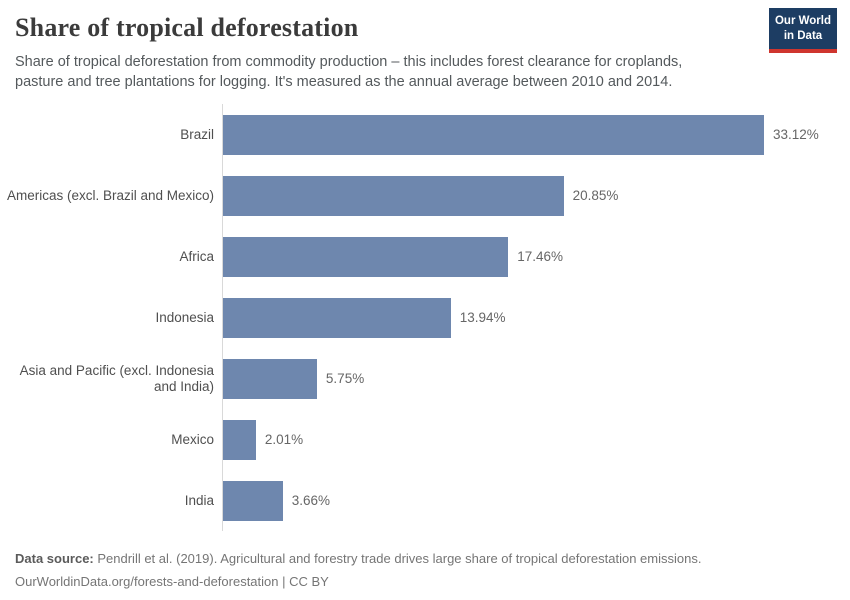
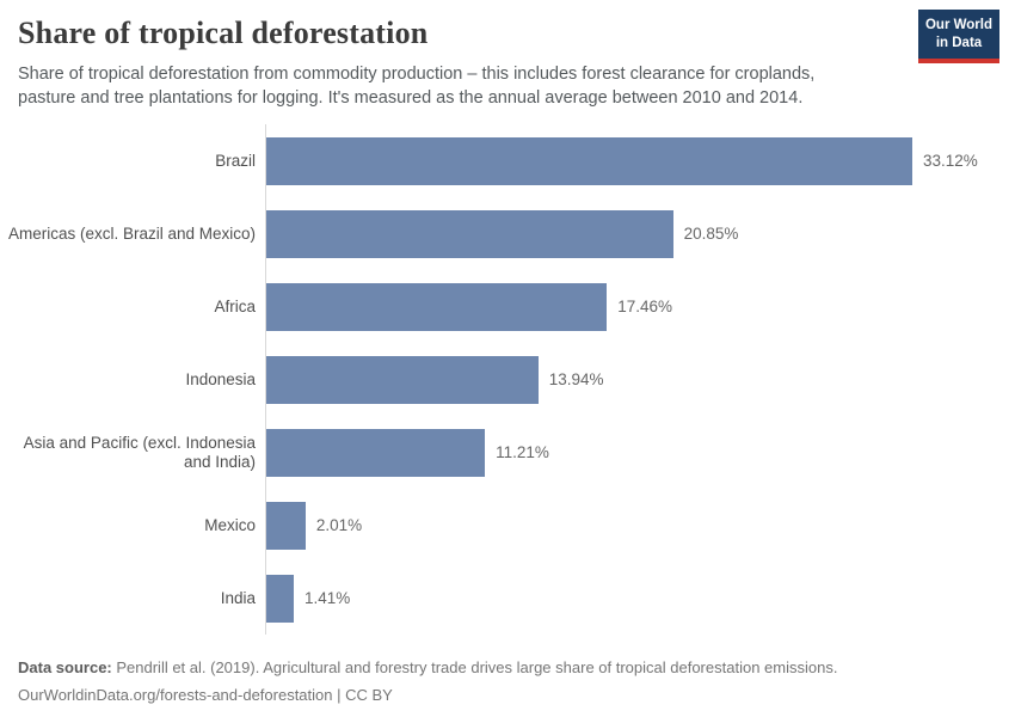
Asia and Pacific (excl. Indonesia and India): 5.75% -> 11.21%
India: 3.66% -> 1.41%
